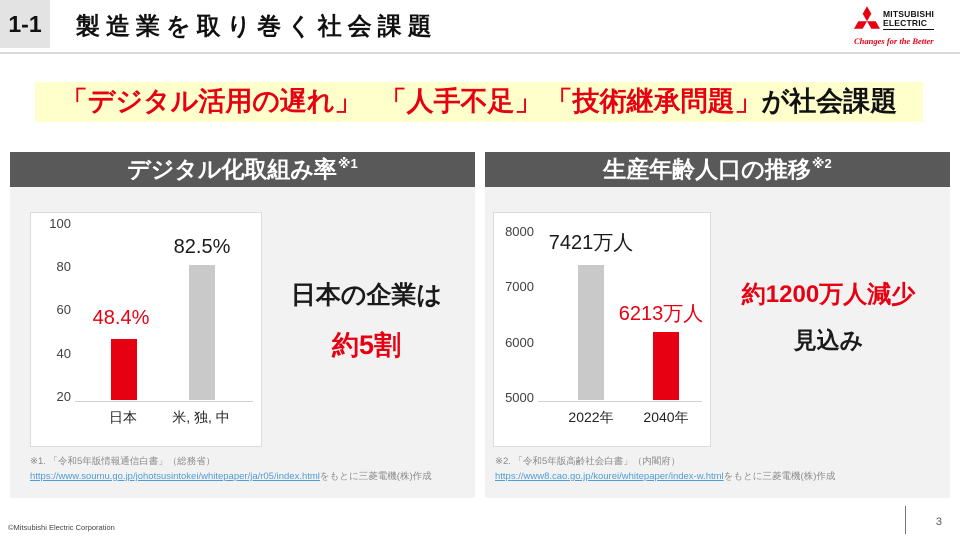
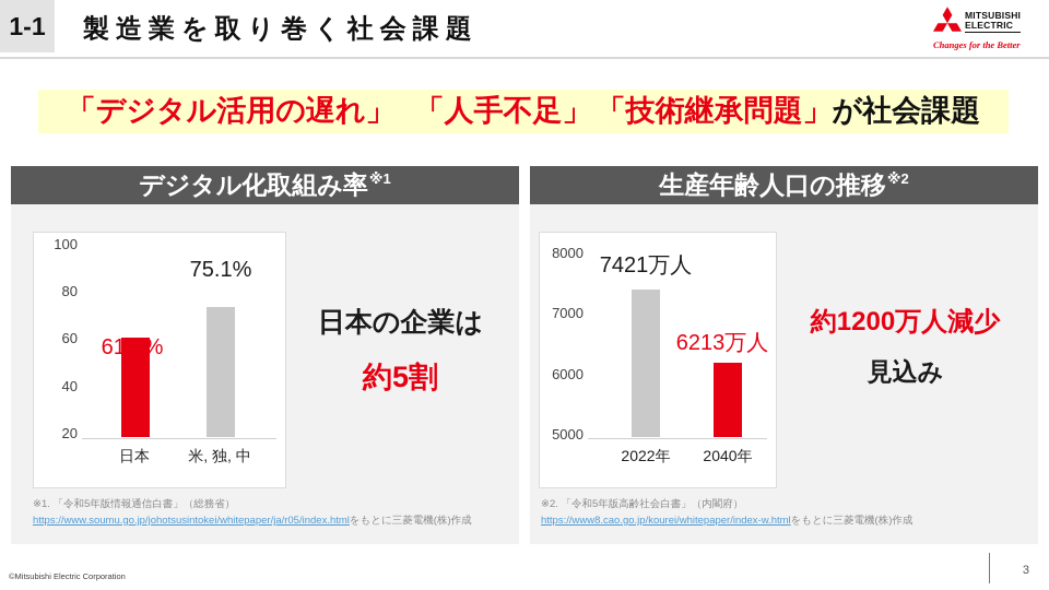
デジタル化取組み率/日本: 48.4% -> 61.9%
デジタル化取組み率/米, 独, 中: 82.5% -> 75.1%
